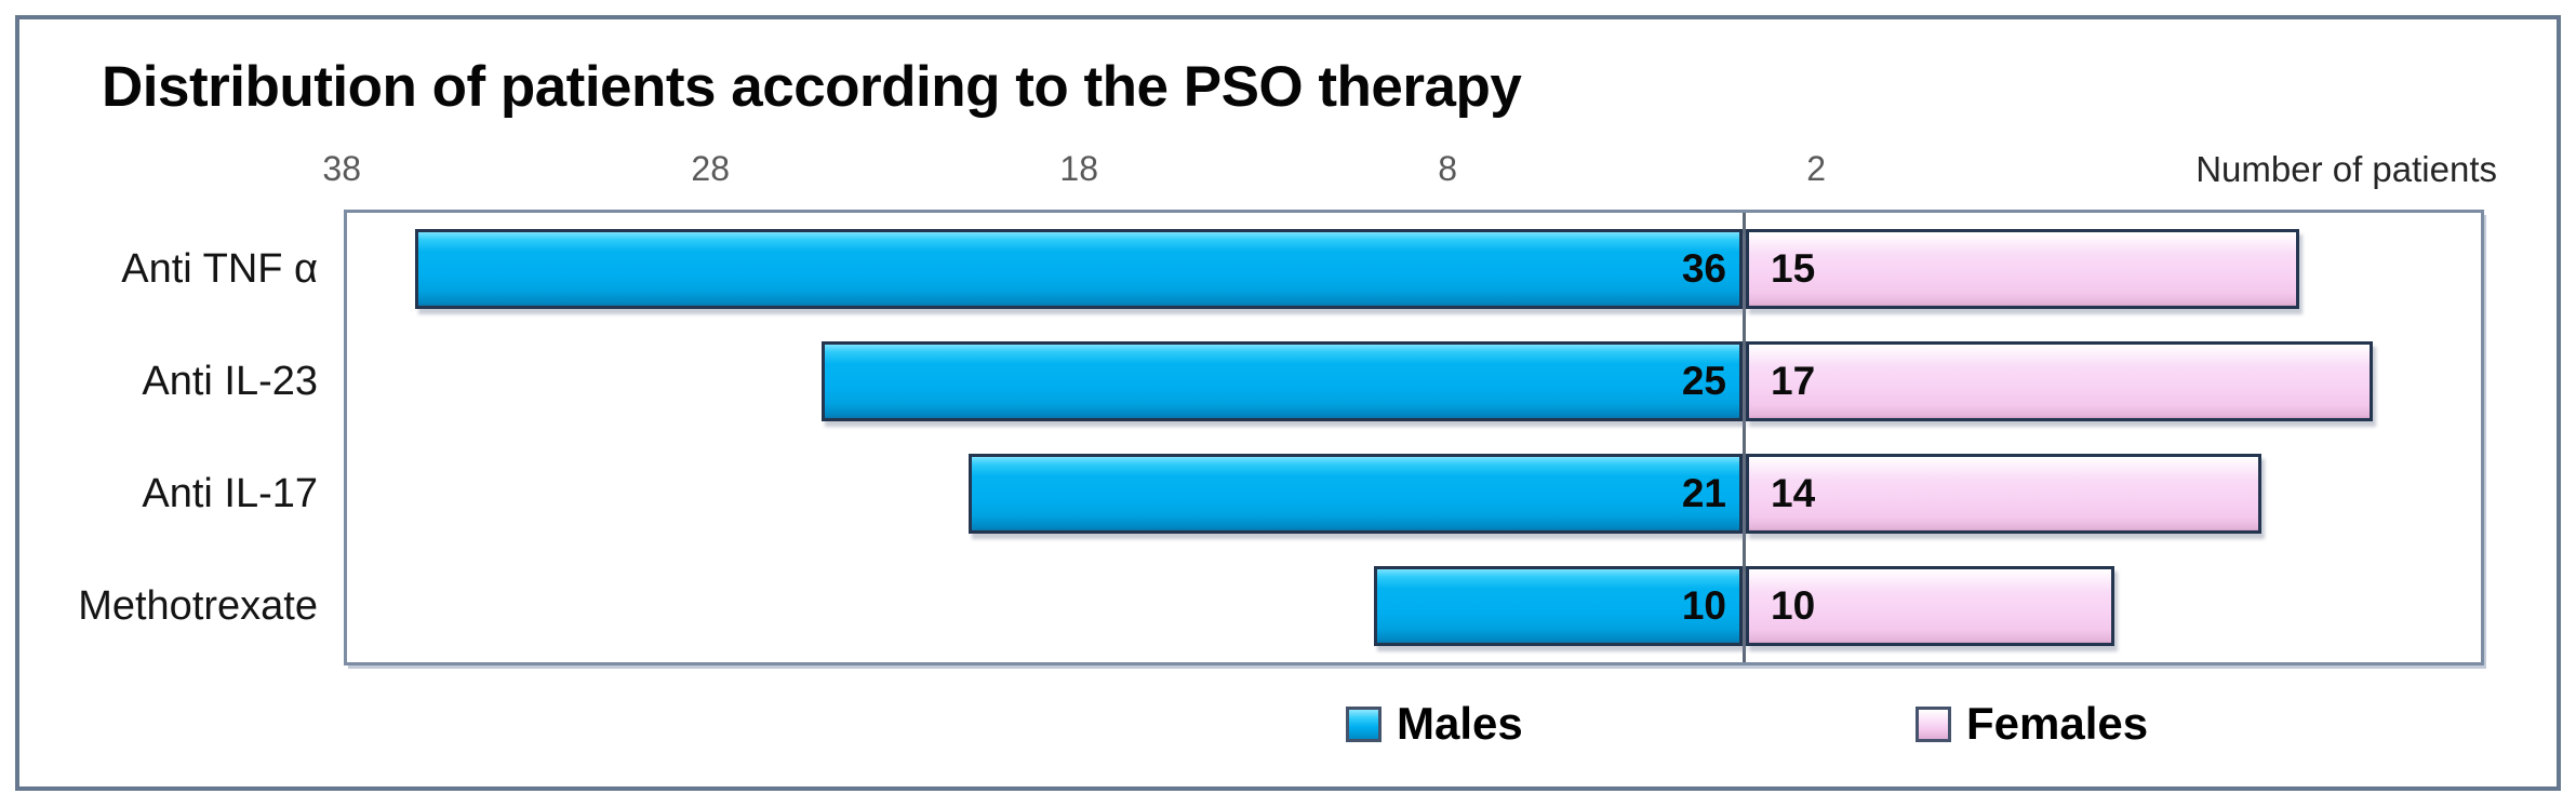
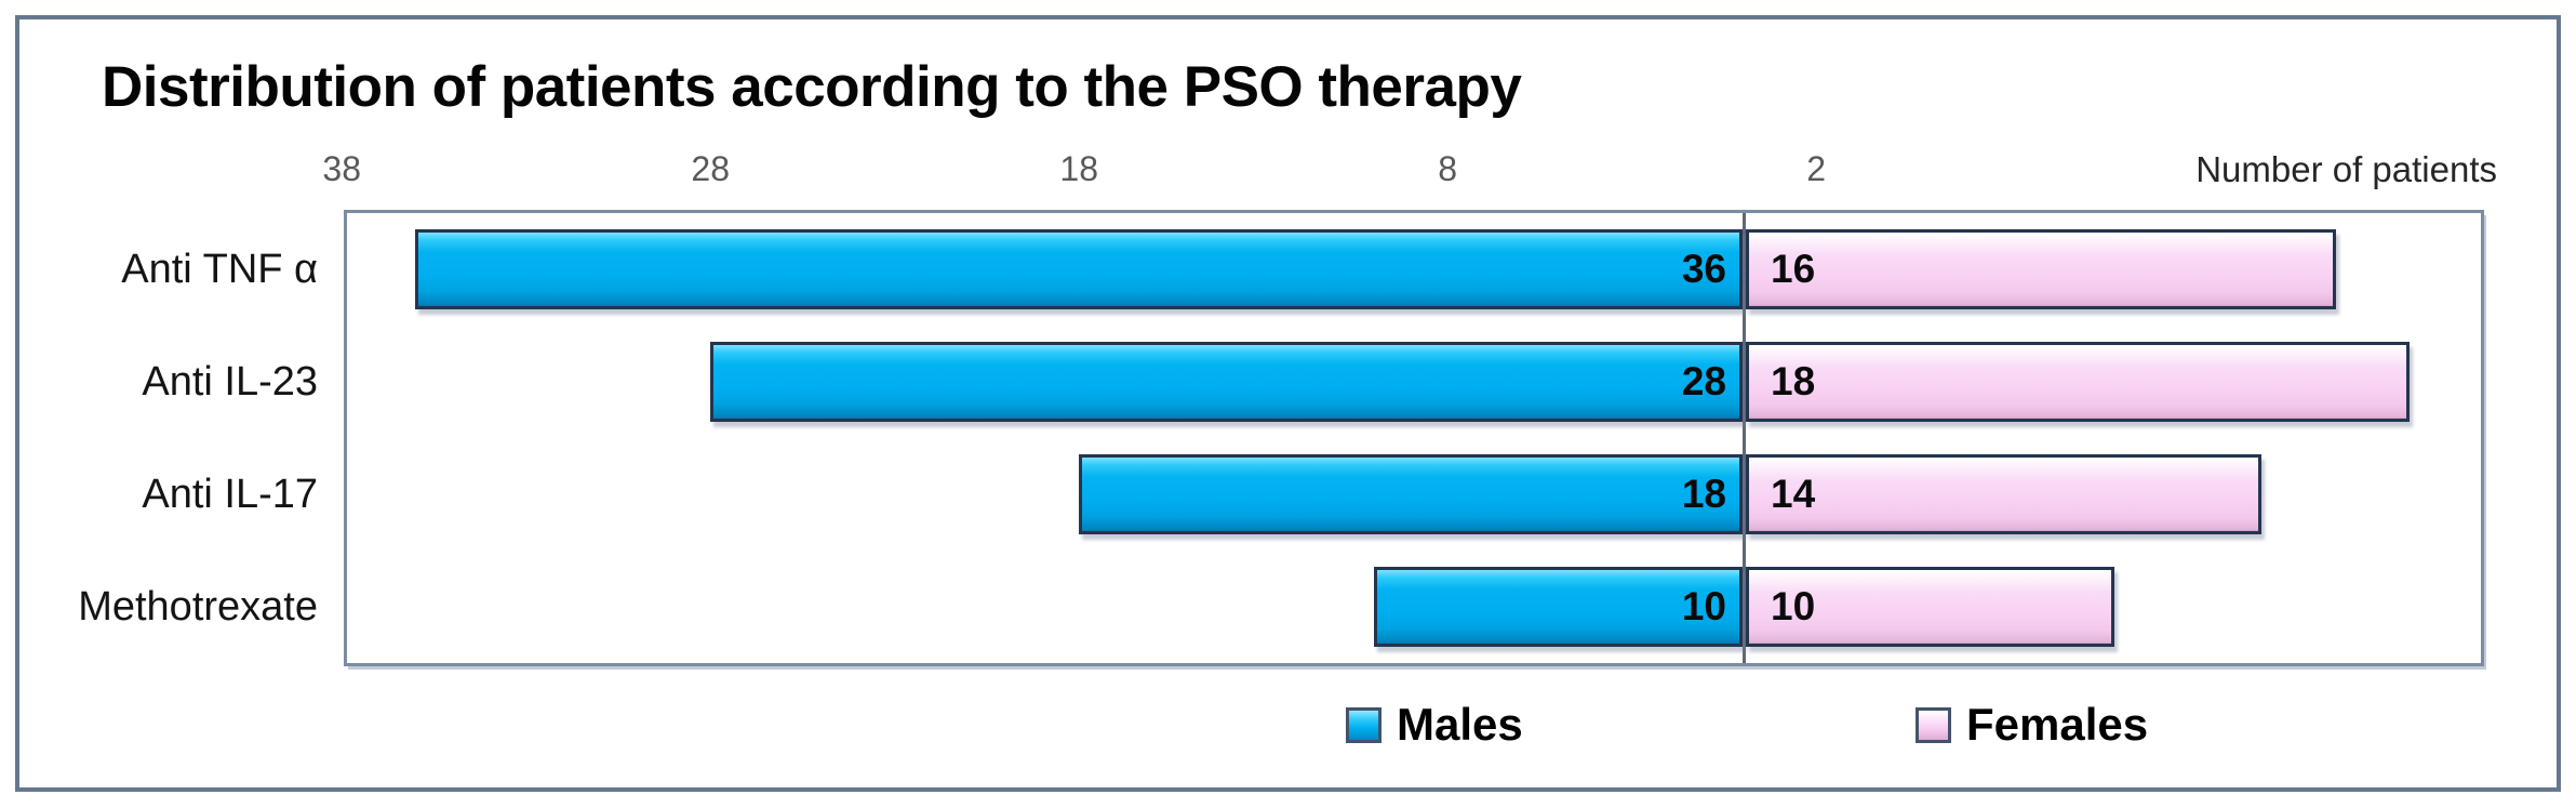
Females/Anti TNF α: 15 -> 16
Males/Anti IL-23: 25 -> 28
Females/Anti IL-23: 17 -> 18
Males/Anti IL-17: 21 -> 18
